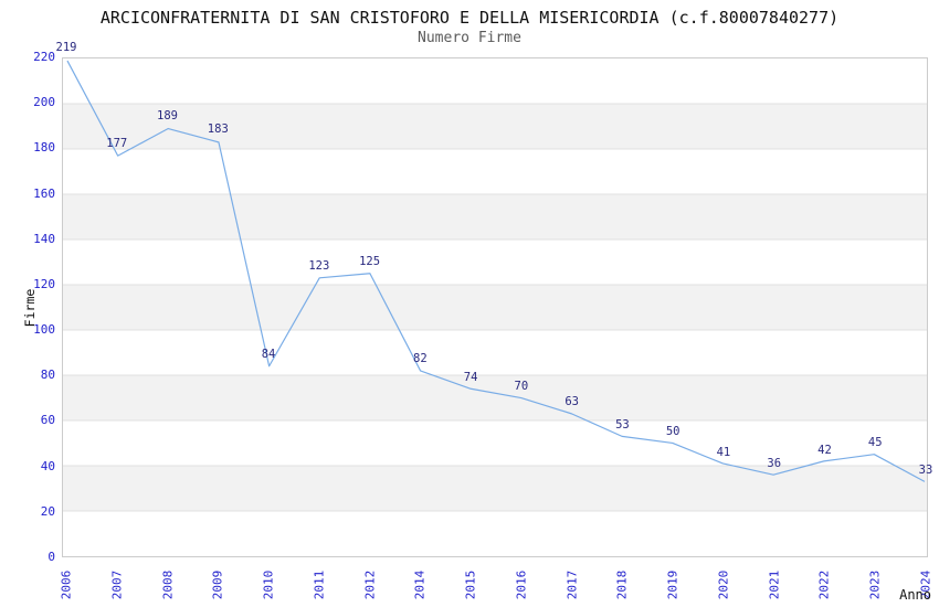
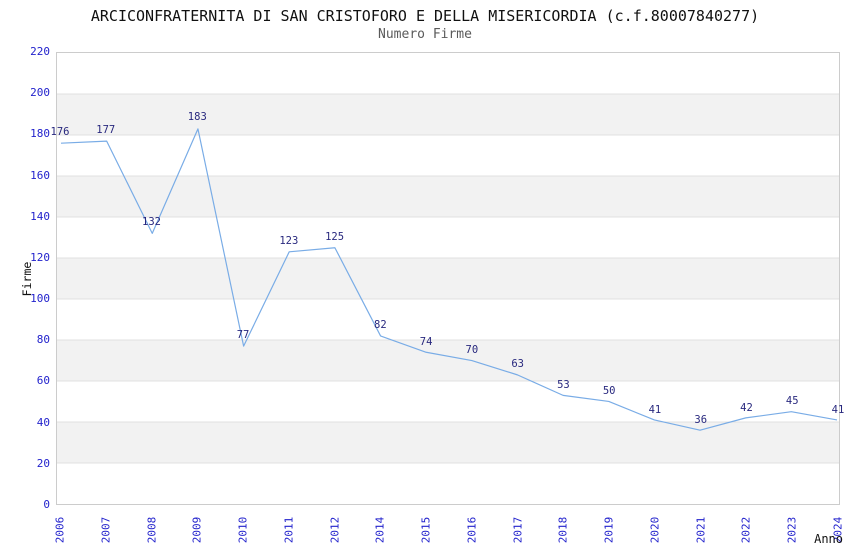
2006: 219 -> 176
2008: 189 -> 132
2010: 84 -> 77
2024: 33 -> 41
